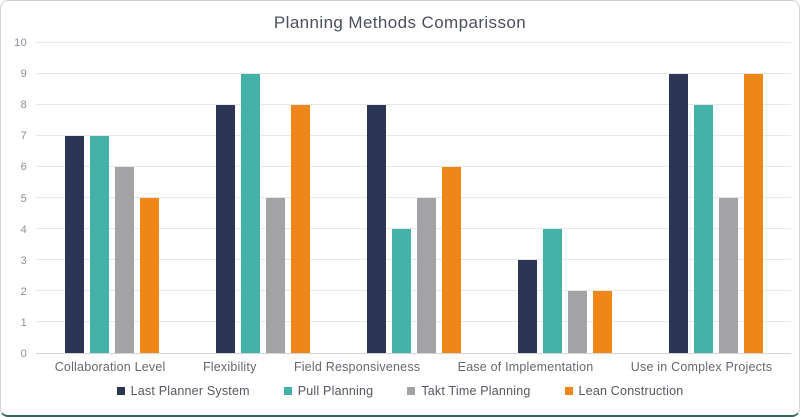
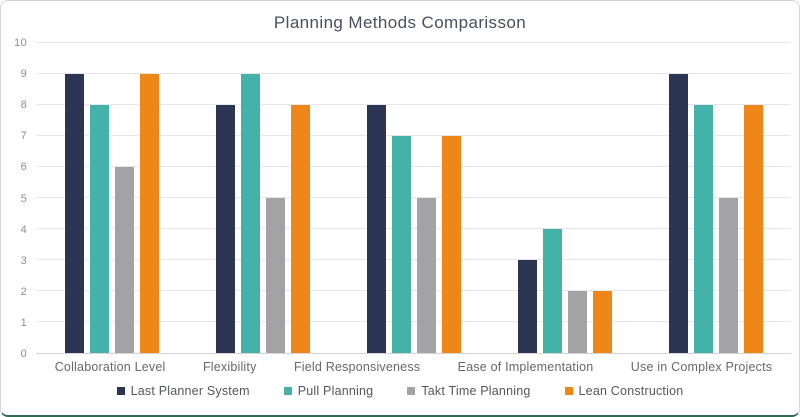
Last Planner System/Collaboration Level: 7 -> 9
Pull Planning/Collaboration Level: 7 -> 8
Lean Construction/Collaboration Level: 5 -> 9
Pull Planning/Field Responsiveness: 4 -> 7
Lean Construction/Field Responsiveness: 6 -> 7
Lean Construction/Use in Complex Projects: 9 -> 8
